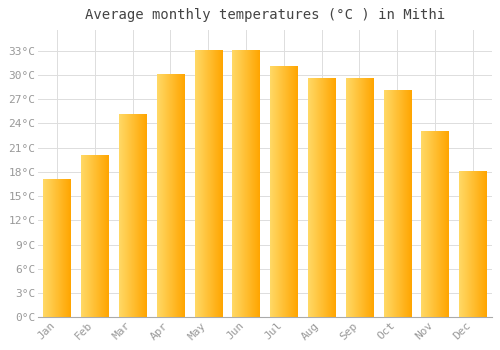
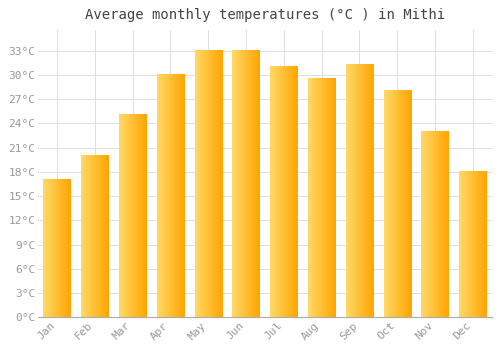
Sep: 29.5°C -> 31.2°C
